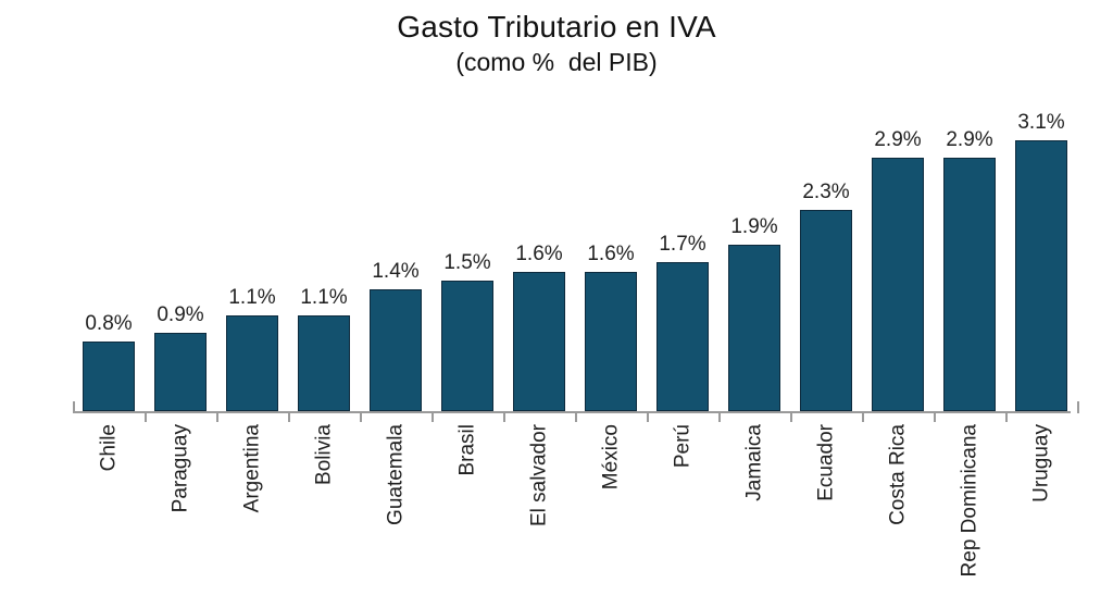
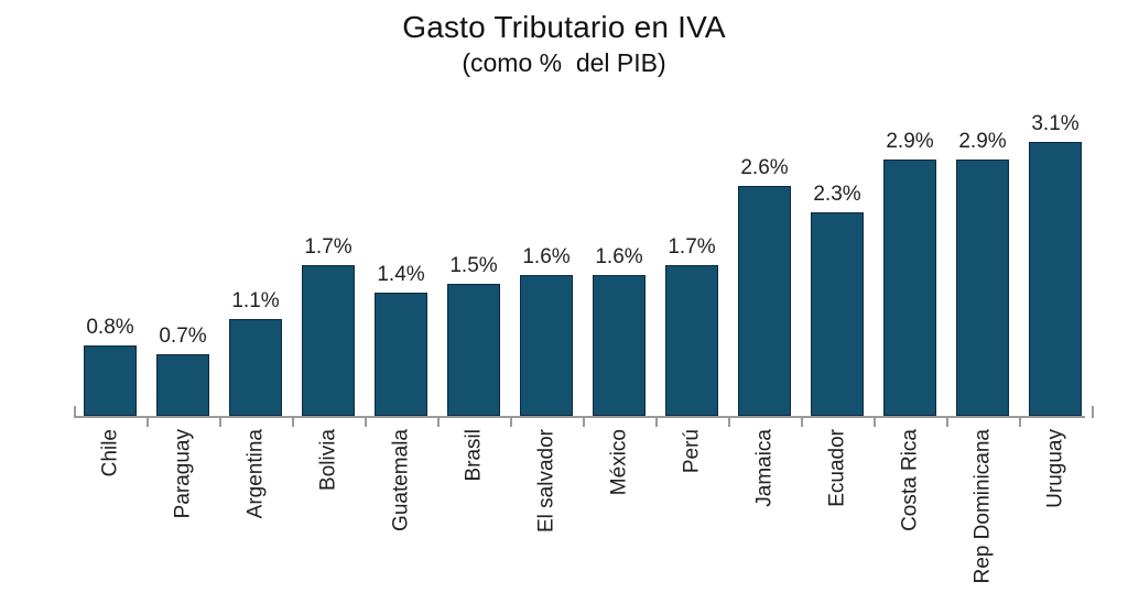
Paraguay: 0.9% -> 0.7%
Bolivia: 1.1% -> 1.7%
Jamaica: 1.9% -> 2.6%
